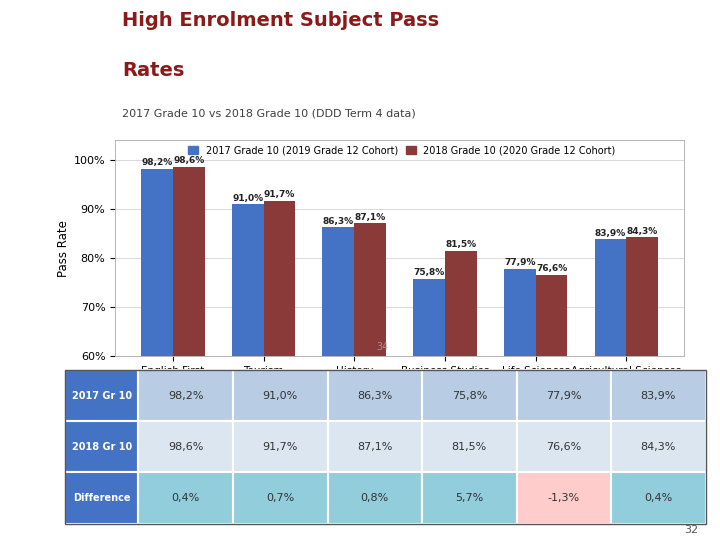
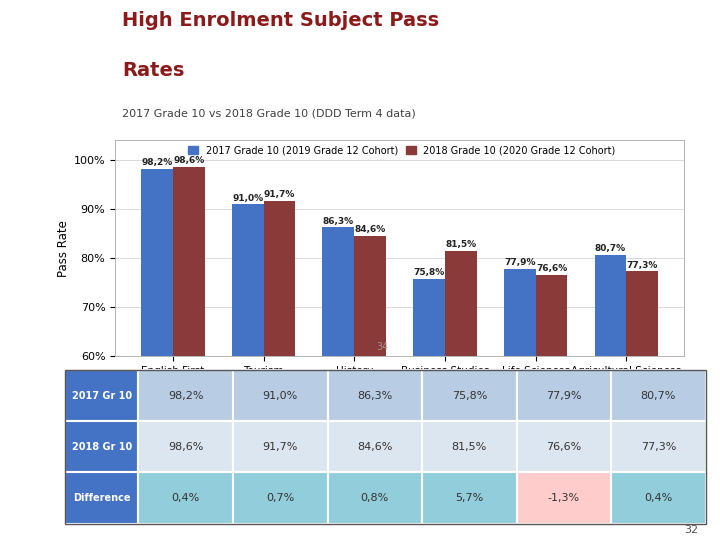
2018 Grade 10 (2020 Grade 12 Cohort)/History: 87,1% -> 84,6%
2017 Grade 10 (2019 Grade 12 Cohort)/Agricultural Sciences: 83,9% -> 80,7%
2018 Grade 10 (2020 Grade 12 Cohort)/Agricultural Sciences: 84,3% -> 77,3%
